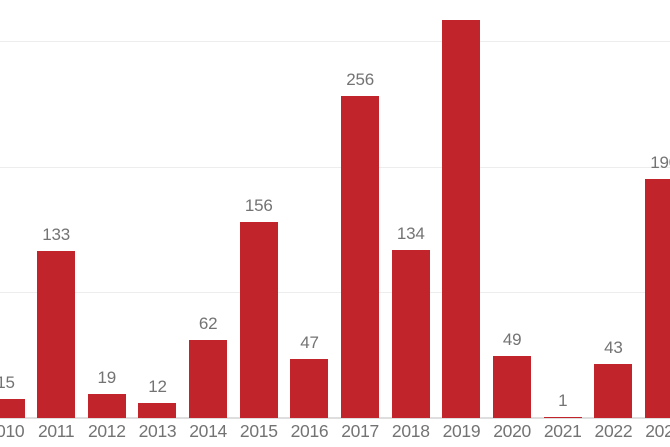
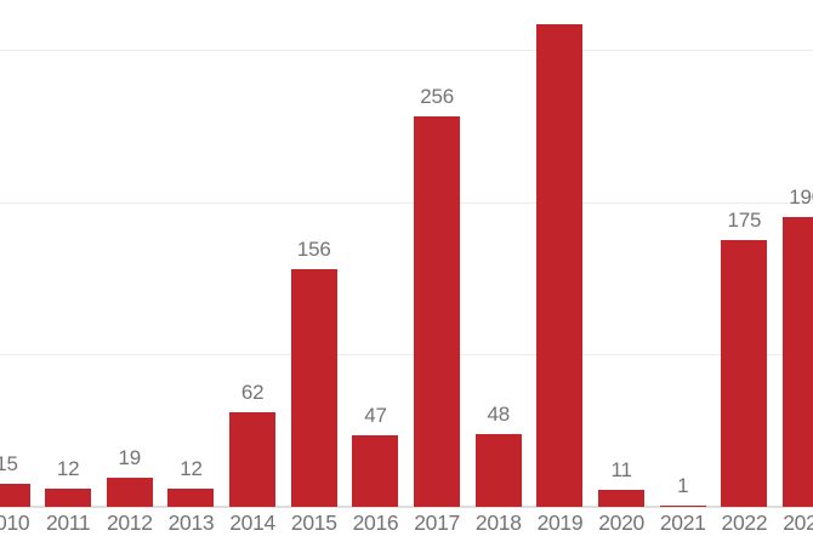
2011: 133 -> 12
2018: 134 -> 48
2020: 49 -> 11
2022: 43 -> 175
